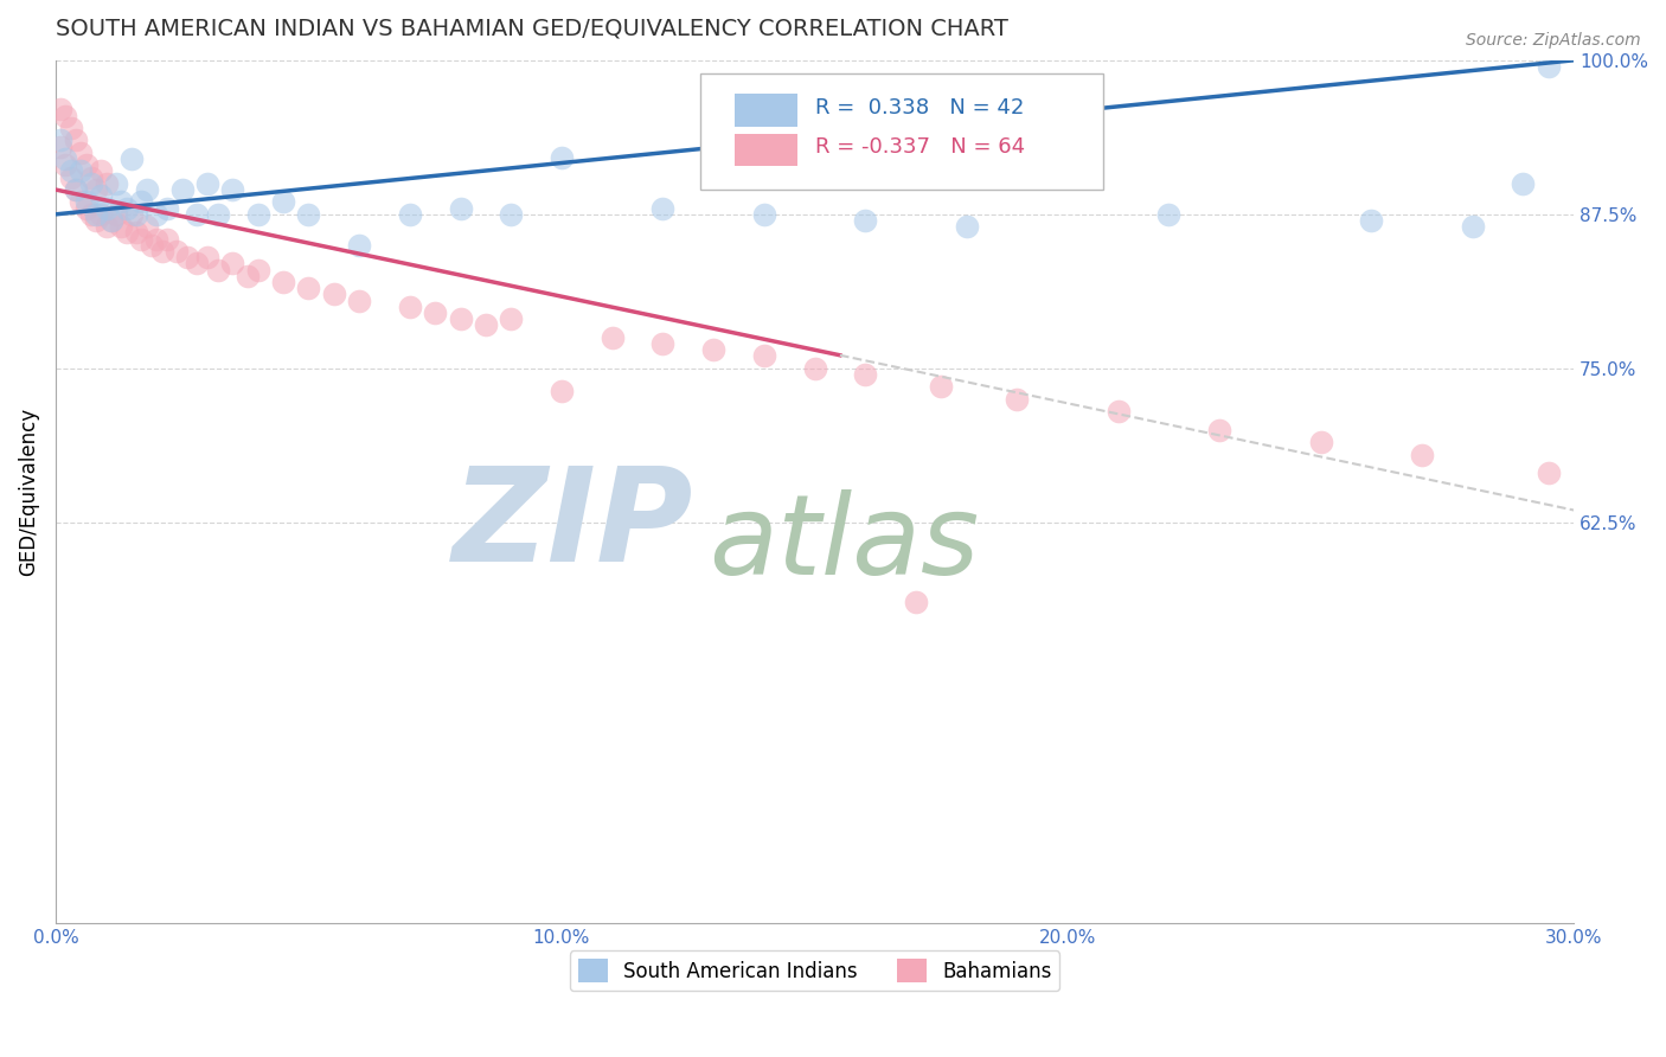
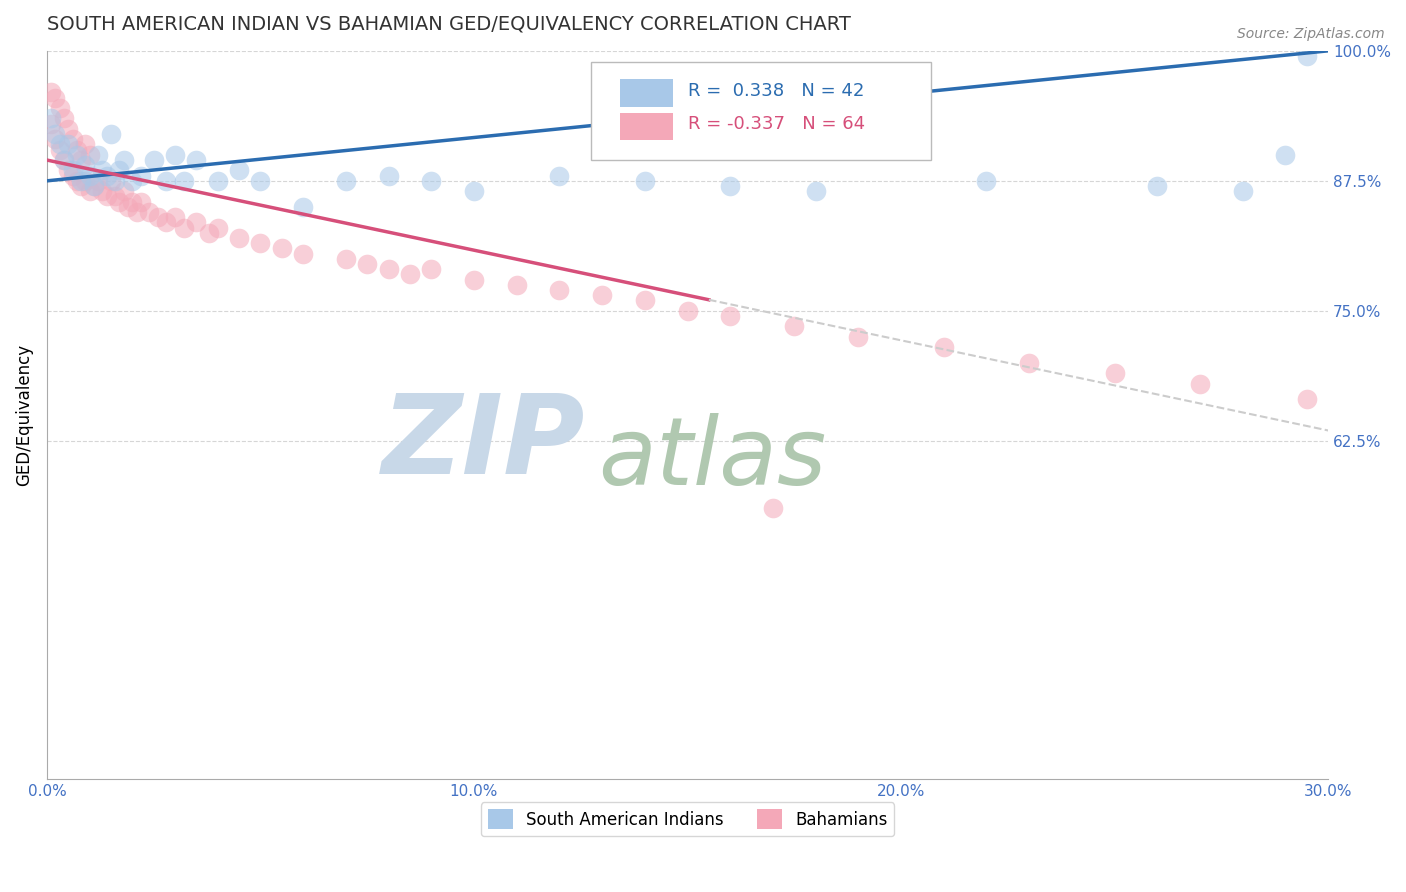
South American Indians/10.0%: 92.1% -> 86.5%
Bahamians/10.0%: 73.2% -> 78.0%
